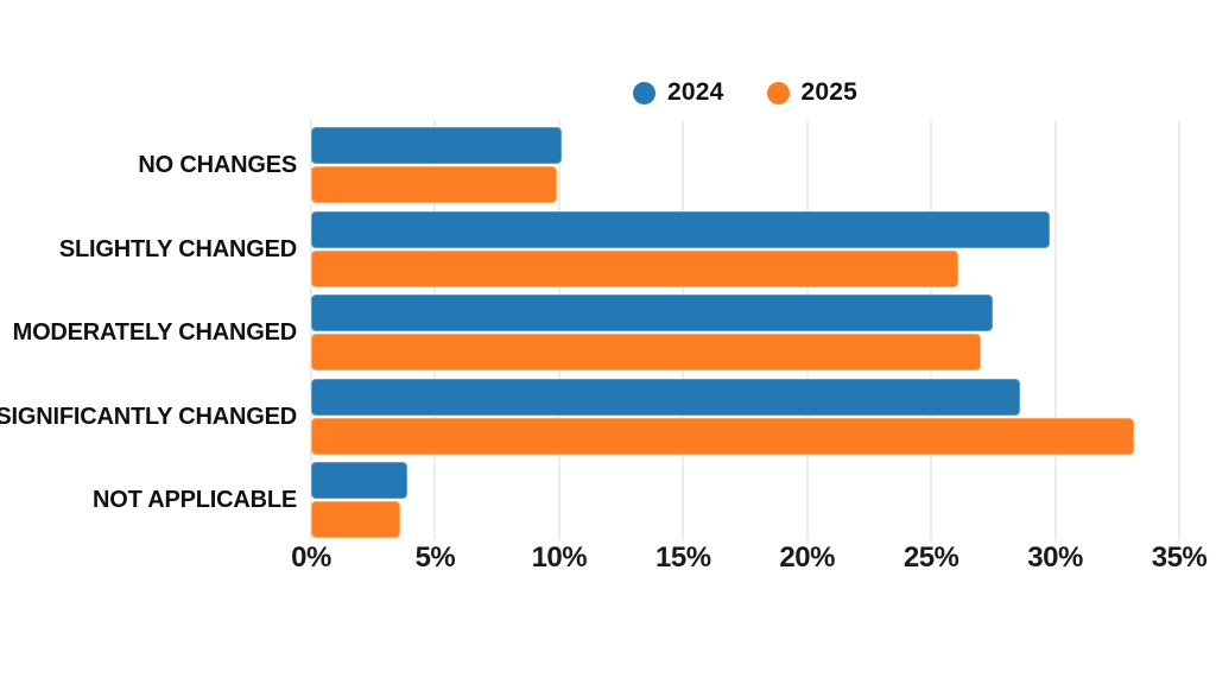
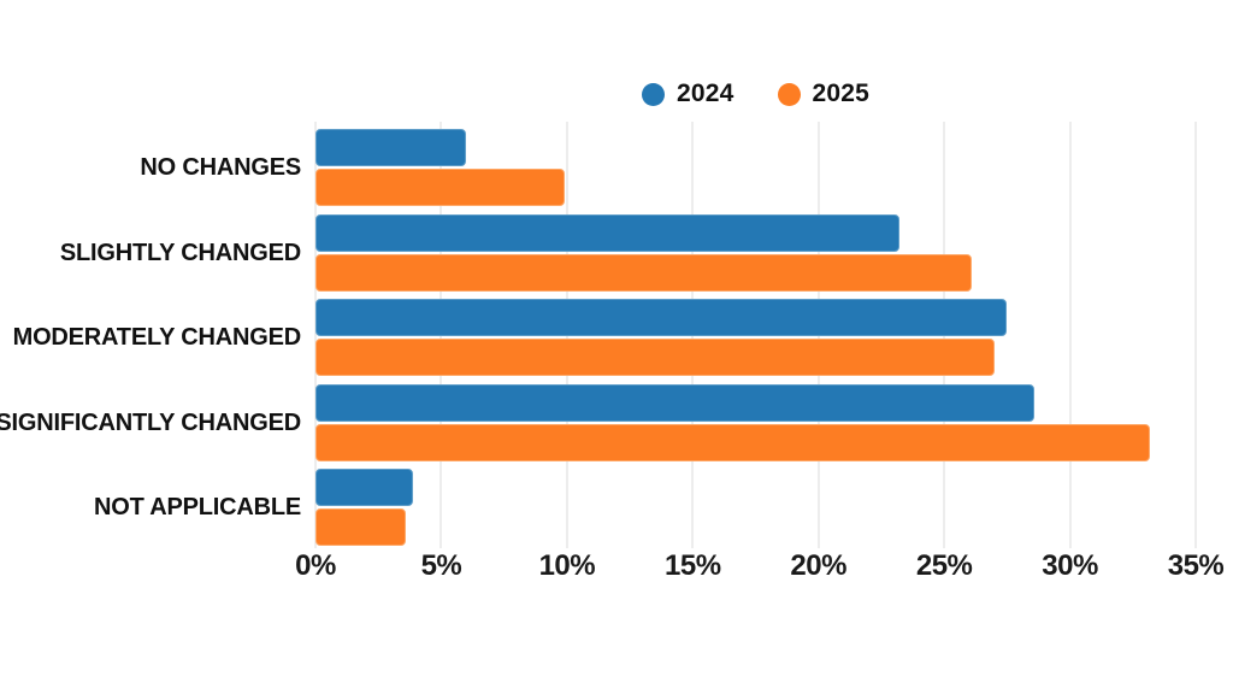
2024/NO CHANGES: 10.1% -> 6.0%
2024/SLIGHTLY CHANGED: 29.8% -> 23.2%
